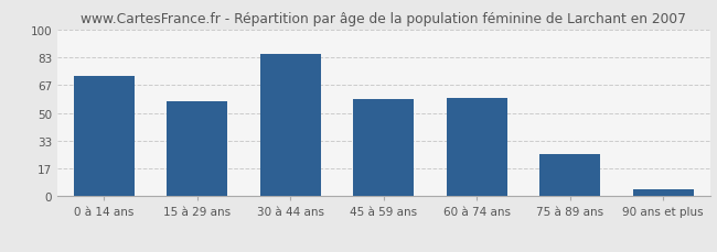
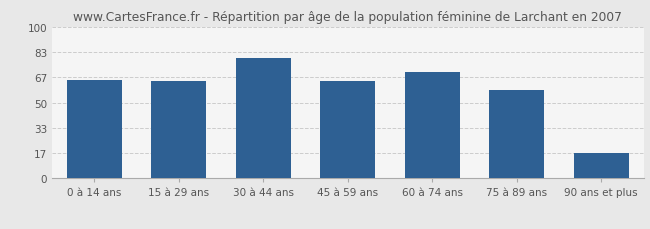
0 à 14 ans: 72 -> 65
15 à 29 ans: 57 -> 64
30 à 44 ans: 85 -> 79
45 à 59 ans: 58 -> 64
60 à 74 ans: 59 -> 70
75 à 89 ans: 25 -> 58
90 ans et plus: 4 -> 17
